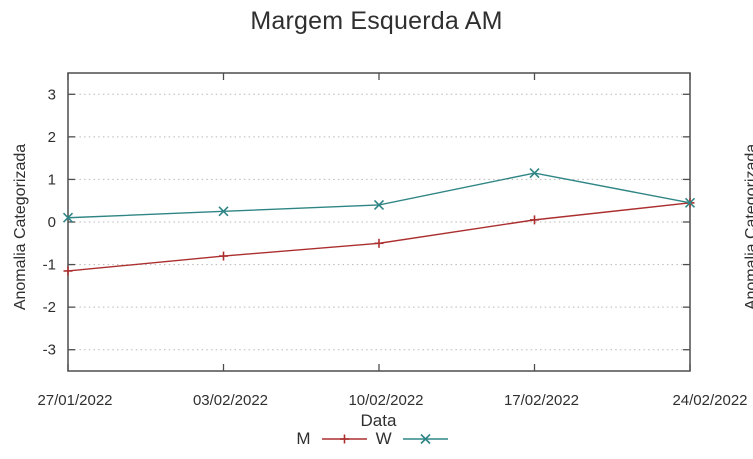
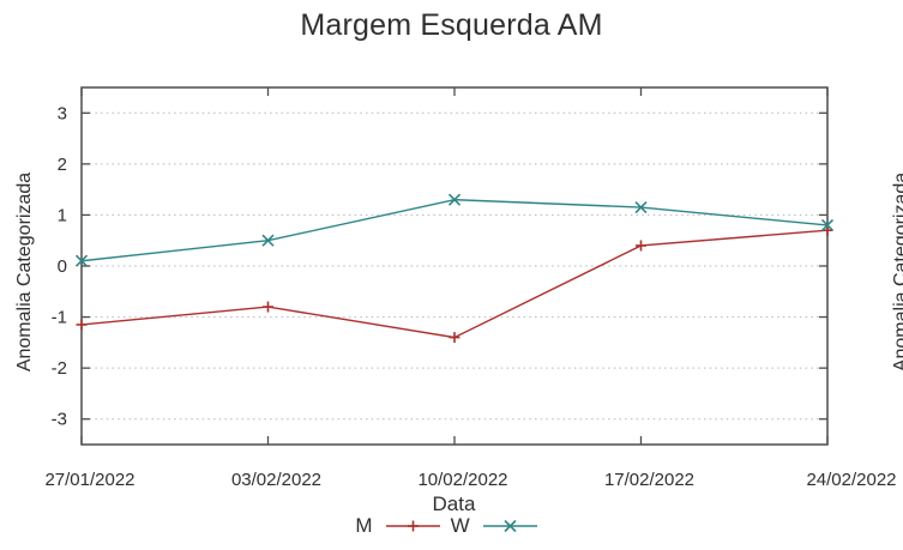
W/03/02/2022: 0.2 -> 0.5
M/10/02/2022: -0.5 -> -1.4
W/10/02/2022: 0.4 -> 1.3
M/17/02/2022: 0.1 -> 0.4
M/24/02/2022: 0.5 -> 0.7
W/24/02/2022: 0.5 -> 0.8
